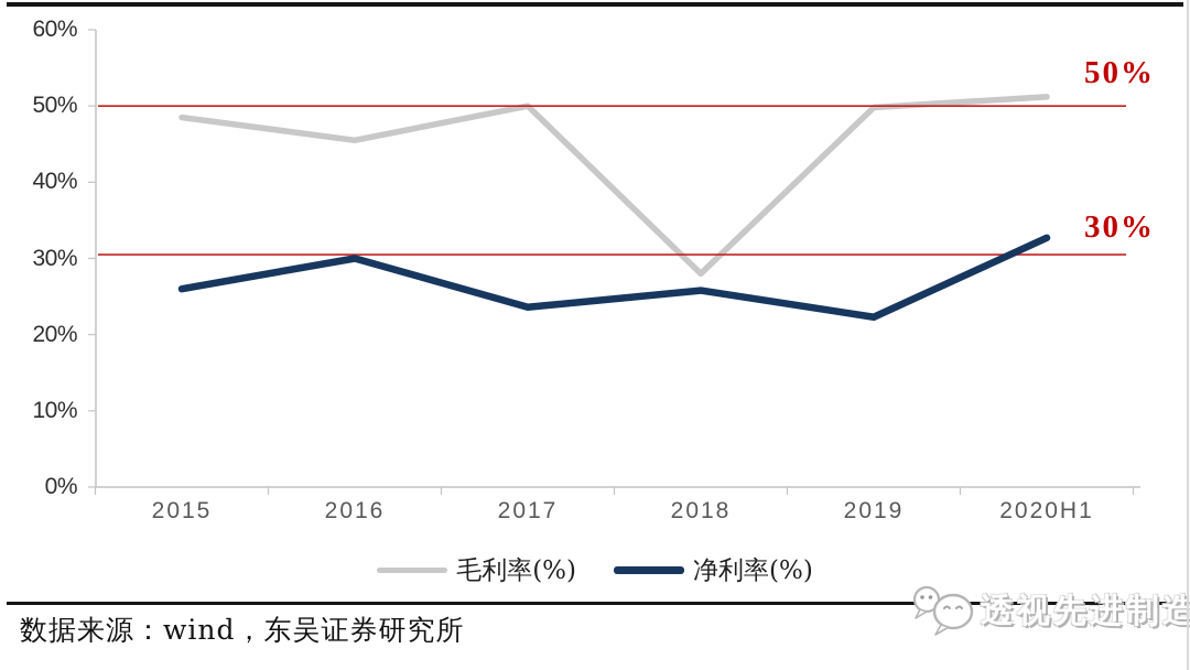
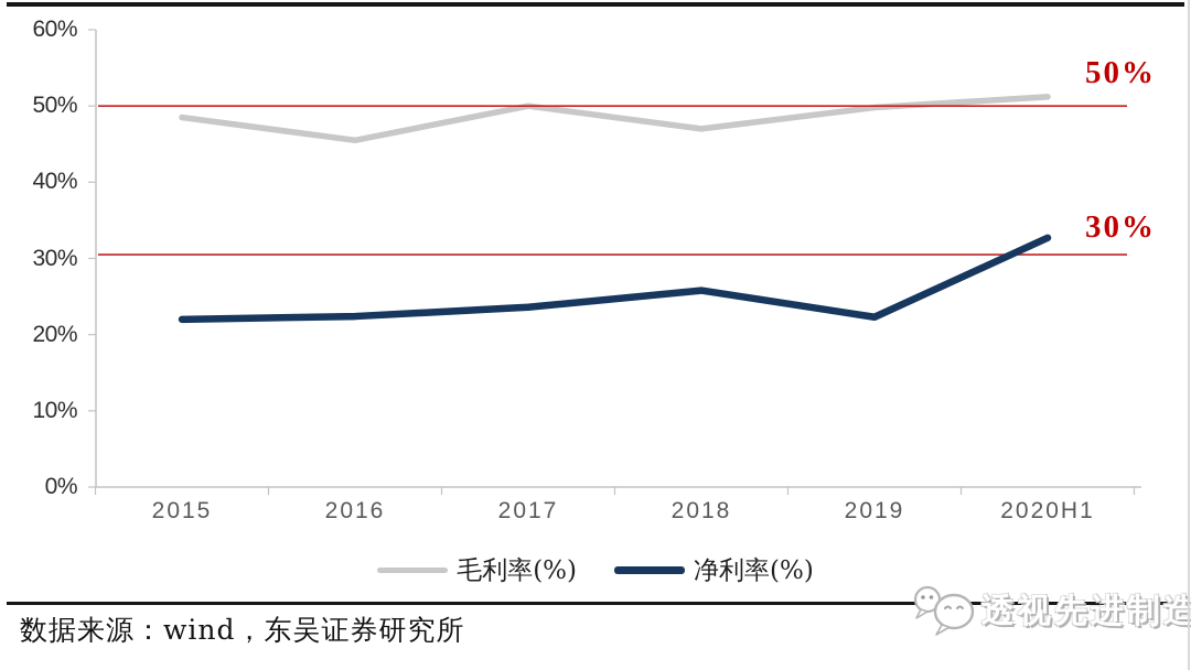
净利率(%)/2015: 26% -> 22%
净利率(%)/2016: 30% -> 22%
毛利率(%)/2018: 28% -> 47%
